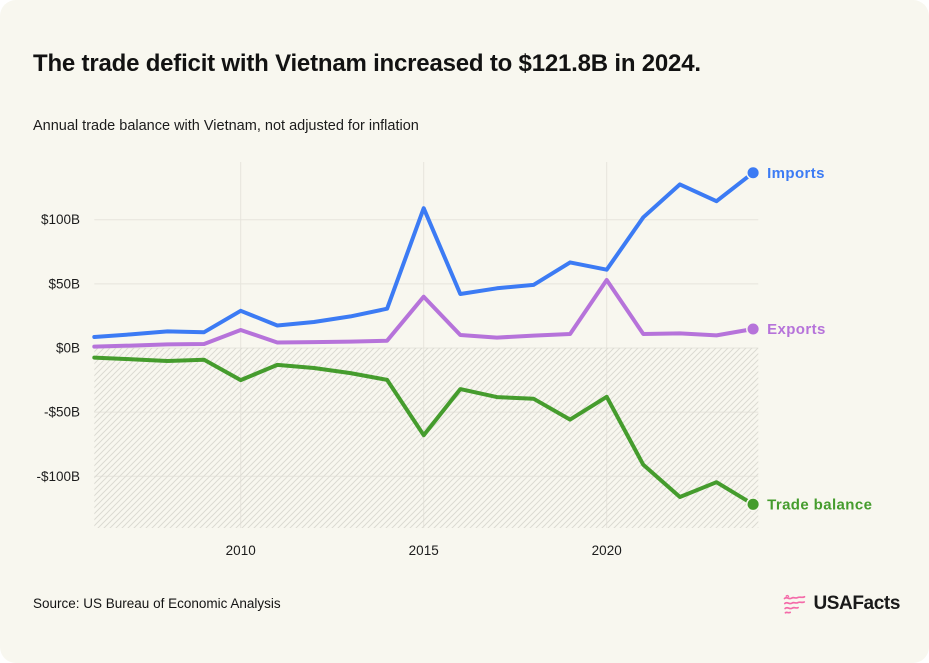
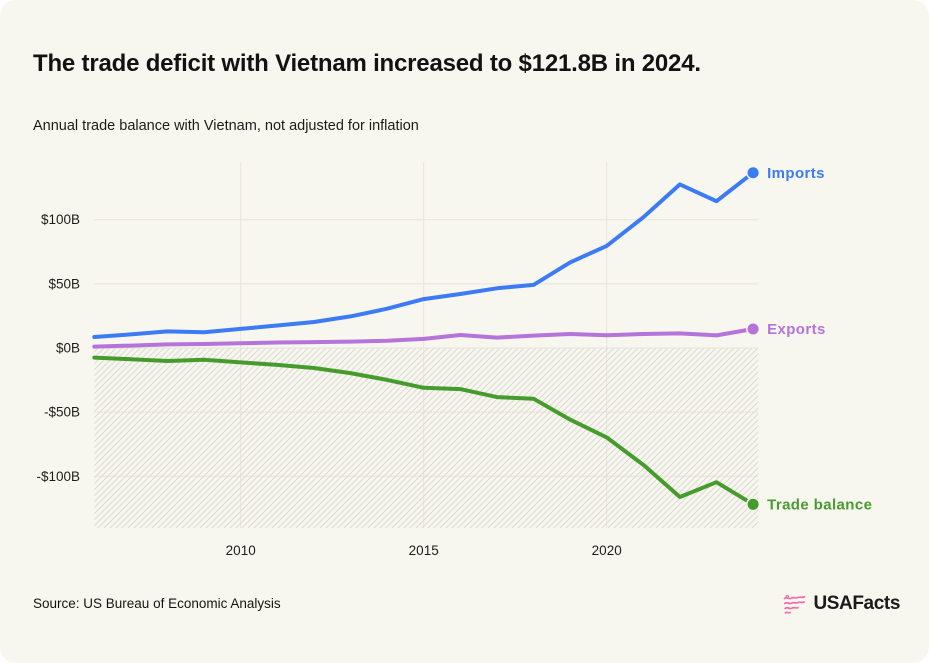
Imports/2010: $29B -> $15B
Exports/2010: $14B -> $4B
Trade balance/2010: -$25B -> -$11B
Imports/2015: $109B -> $38B
Exports/2015: $40B -> $7B
Trade balance/2015: -$68B -> -$31B
Imports/2020: $61B -> $80B
Exports/2020: $53B -> $10B
Trade balance/2020: -$38B -> -$70B
